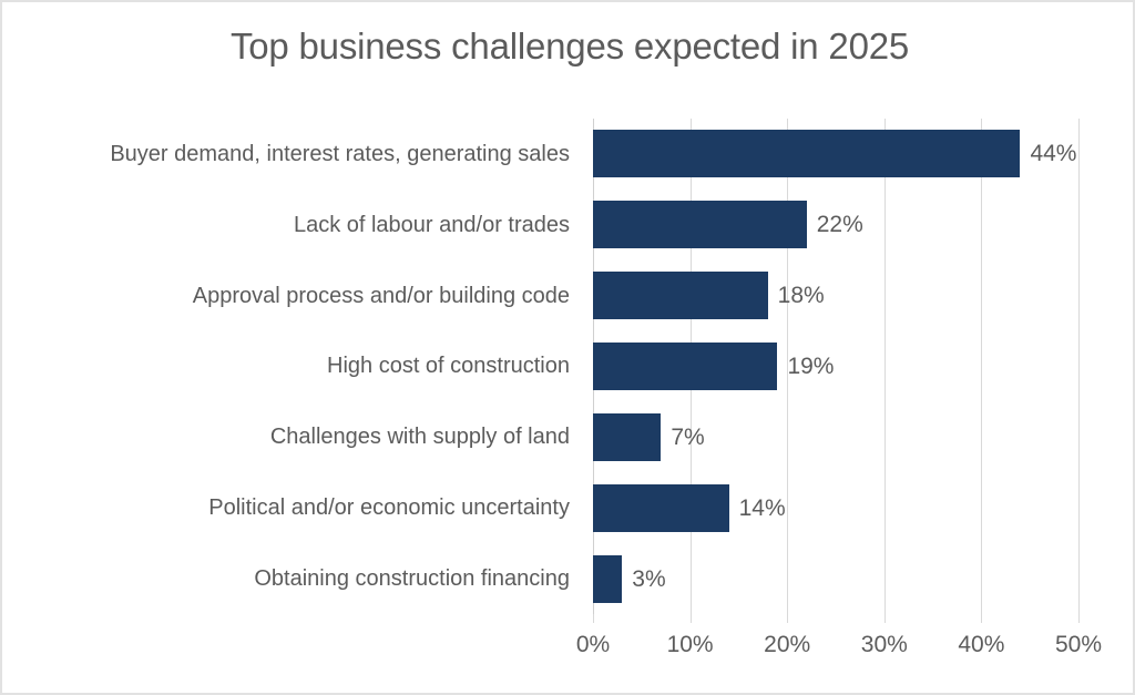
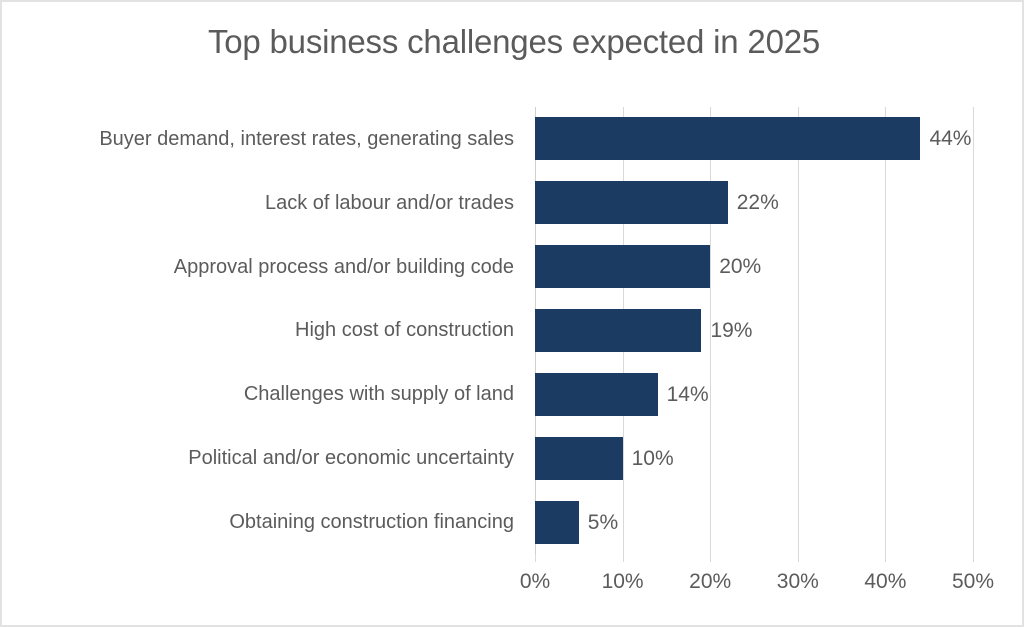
Approval process and/or building code: 18% -> 20%
Challenges with supply of land: 7% -> 14%
Political and/or economic uncertainty: 14% -> 10%
Obtaining construction financing: 3% -> 5%
